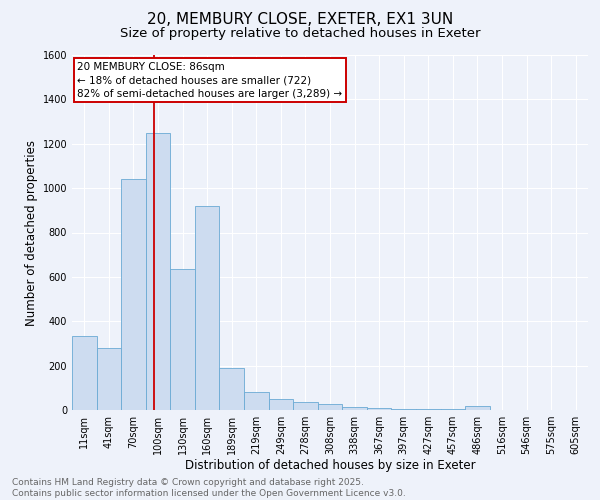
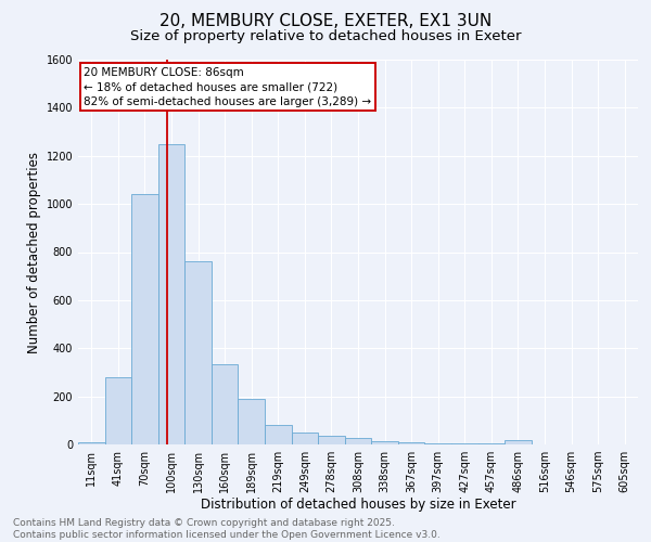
11sqm: 335 -> 10
130sqm: 635 -> 760
160sqm: 920 -> 335
